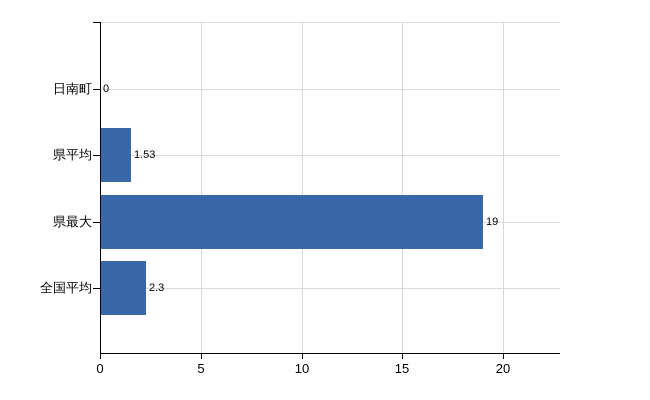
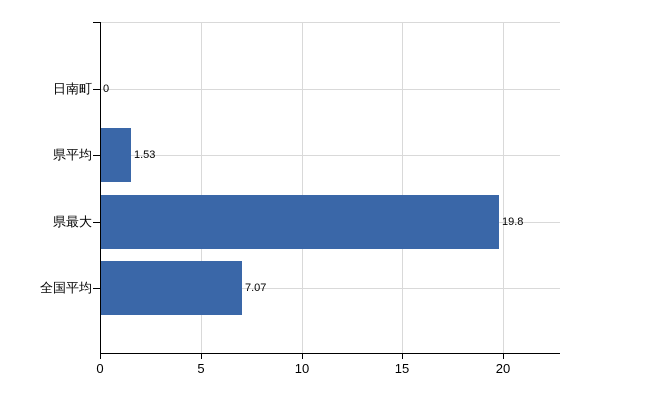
県最大: 19 -> 19.8
全国平均: 2.3 -> 7.07
